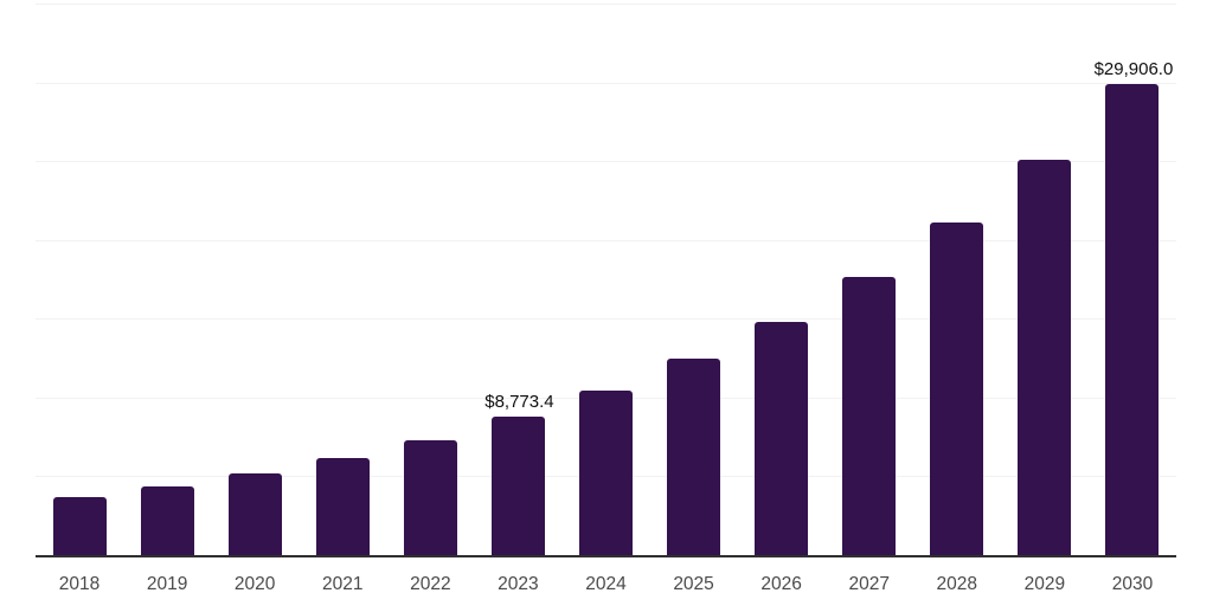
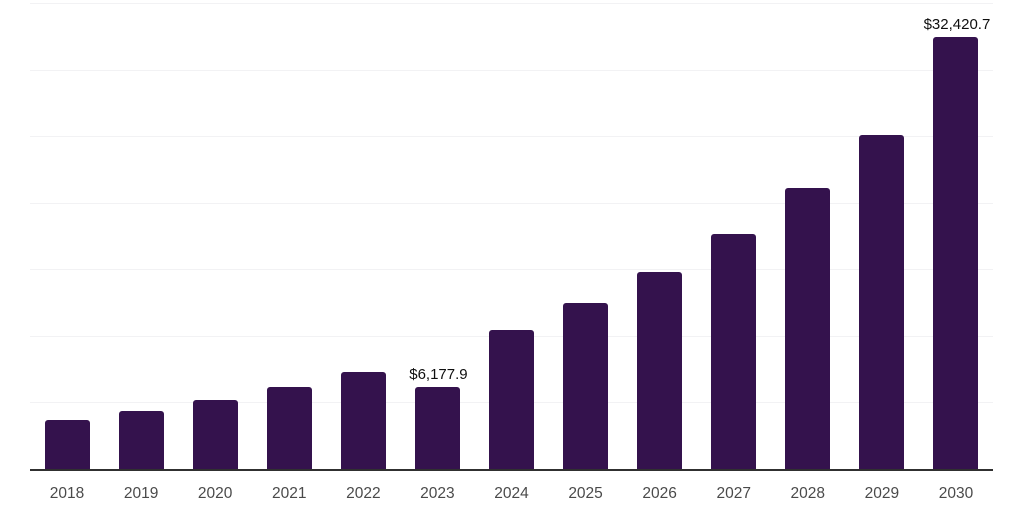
2023: $8,773.4 -> $6,177.9
2030: $29,906.0 -> $32,420.7
